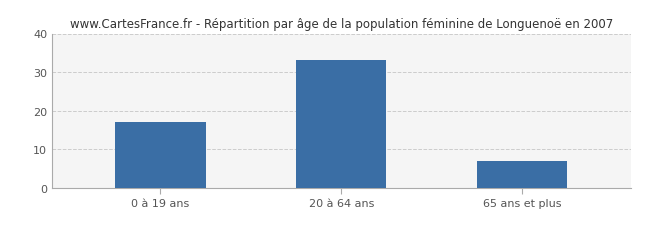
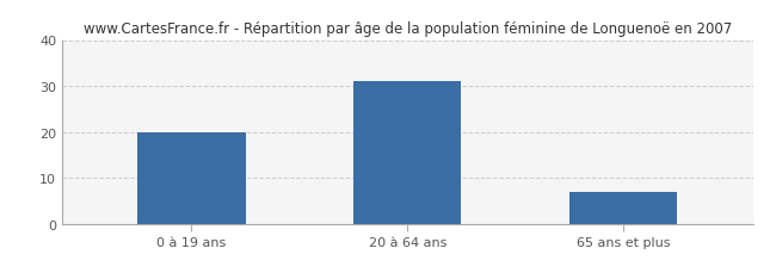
0 à 19 ans: 17 -> 20
20 à 64 ans: 33 -> 31
